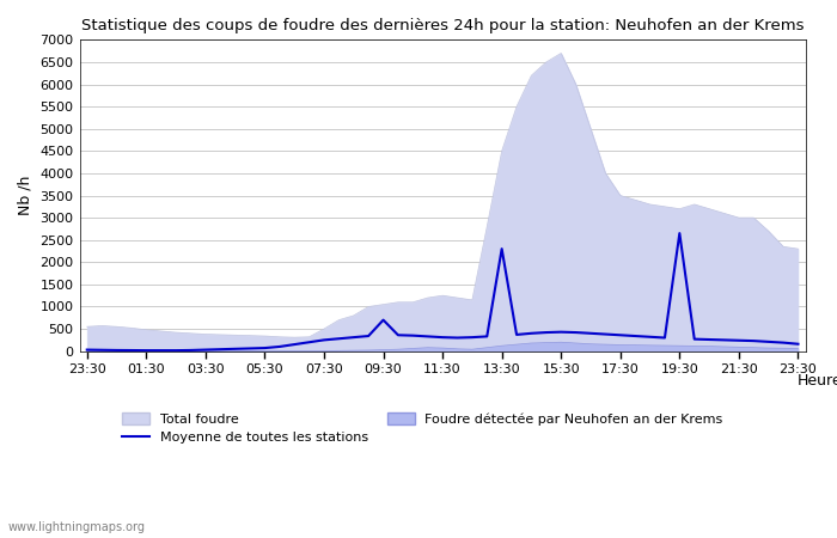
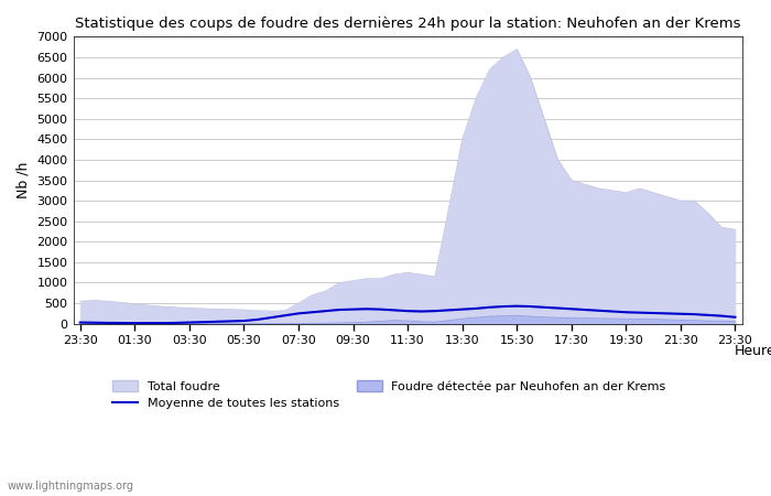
Moyenne de toutes les stations/09:30: 700 -> 350
Moyenne de toutes les stations/13:30: 2300 -> 350
Moyenne de toutes les stations/19:30: 2650 -> 280
